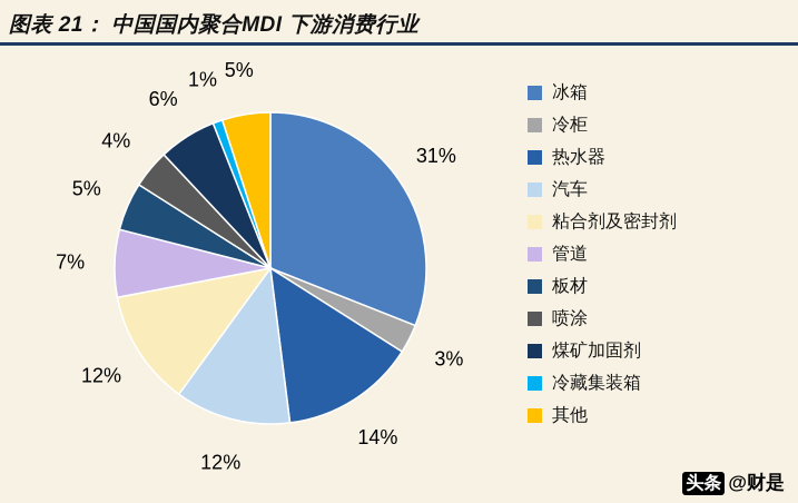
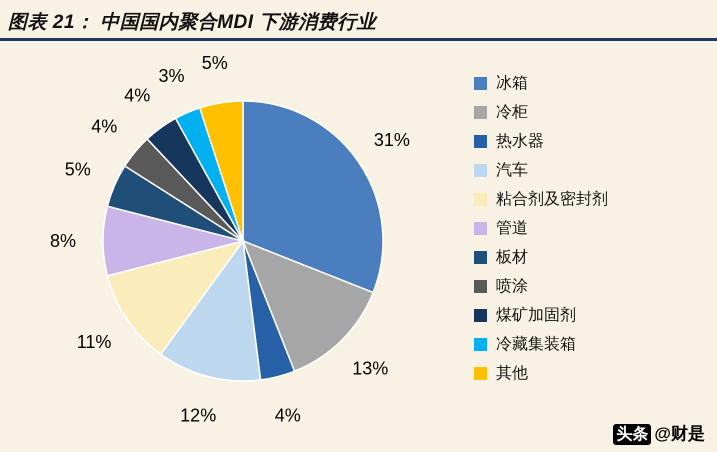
冷柜: 3% -> 13%
热水器: 14% -> 4%
粘合剂及密封剂: 12% -> 11%
管道: 7% -> 8%
煤矿加固剂: 6% -> 4%
冷藏集装箱: 1% -> 3%
